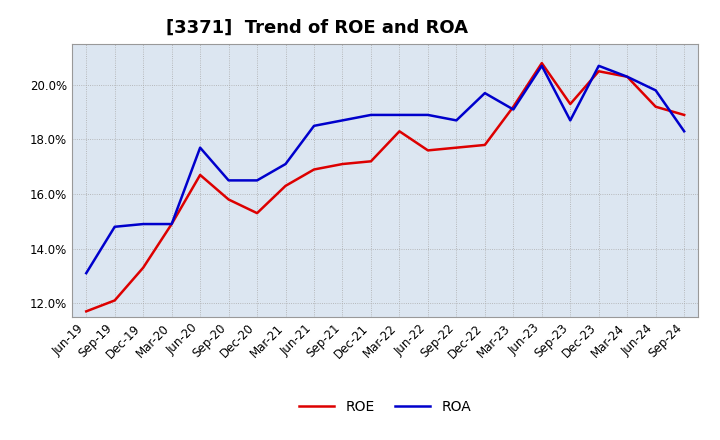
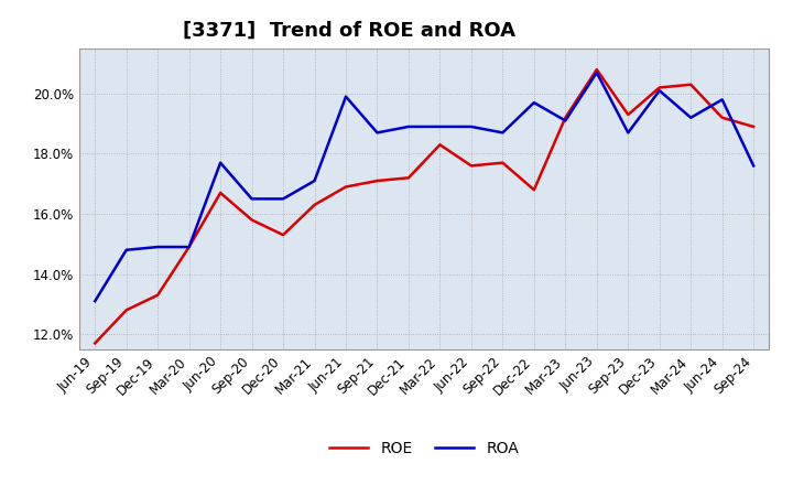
ROE/Sep-19: 12.1% -> 12.8%
ROA/Jun-21: 18.5% -> 19.9%
ROE/Dec-22: 17.8% -> 16.8%
ROE/Dec-23: 20.5% -> 20.2%
ROA/Dec-23: 20.7% -> 20.1%
ROA/Mar-24: 20.3% -> 19.2%
ROA/Sep-24: 18.3% -> 17.6%
